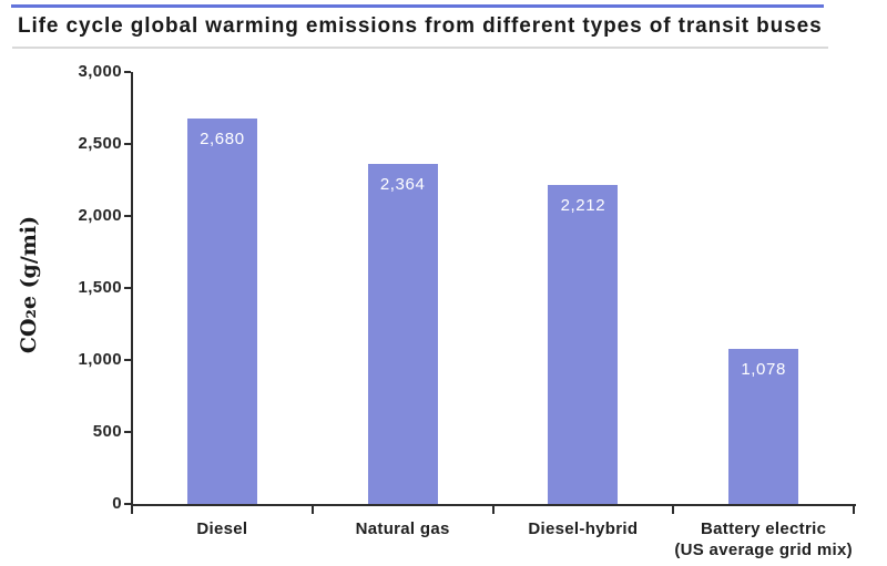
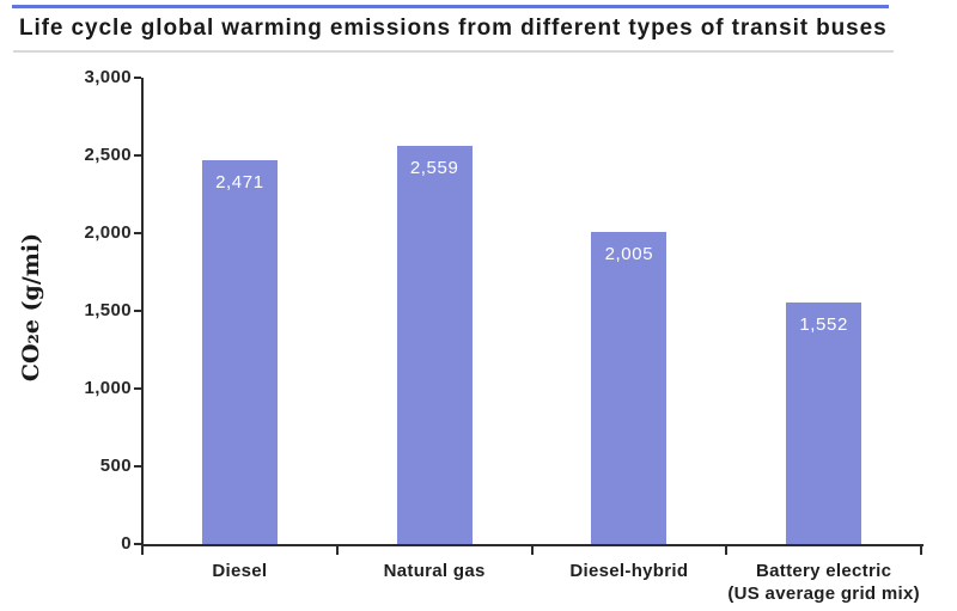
Diesel: 2,680 -> 2,471
Natural gas: 2,364 -> 2,559
Diesel-hybrid: 2,212 -> 2,005
Battery electric (US average grid mix): 1,078 -> 1,552
